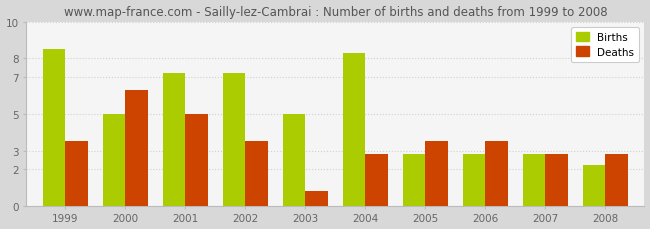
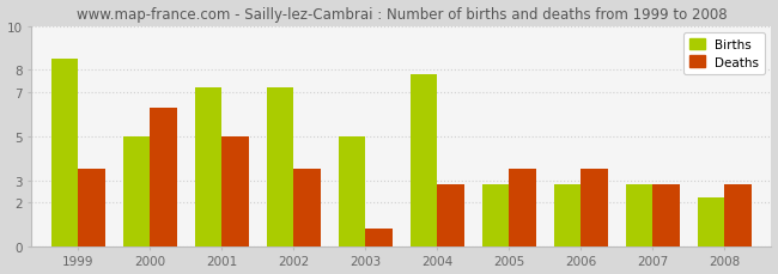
Births/2004: 8.3 -> 7.8
